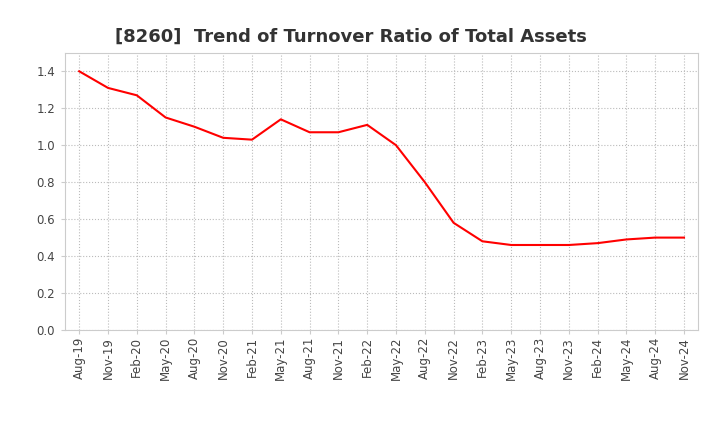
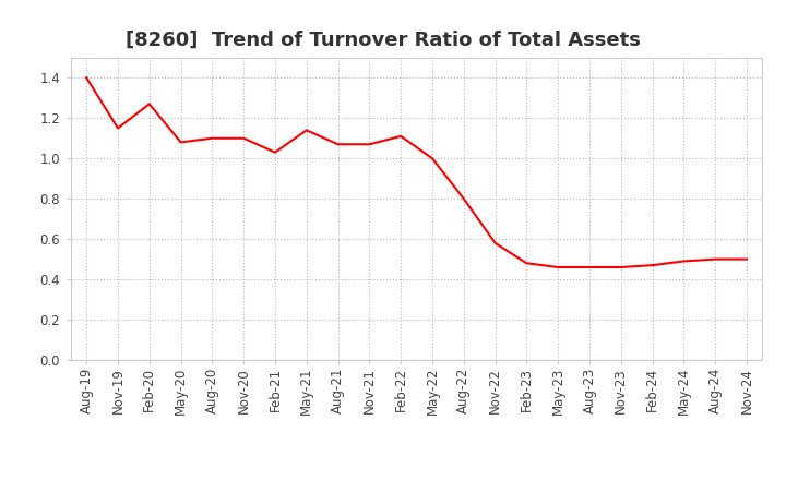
Nov-19: 1.31 -> 1.15
May-20: 1.15 -> 1.08
Nov-20: 1.04 -> 1.10
